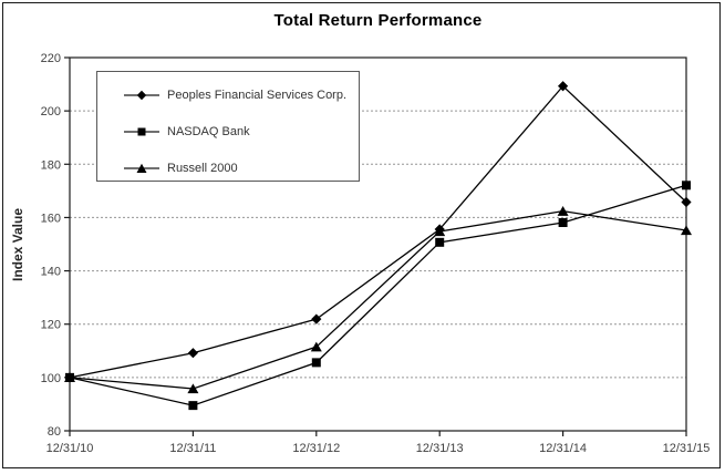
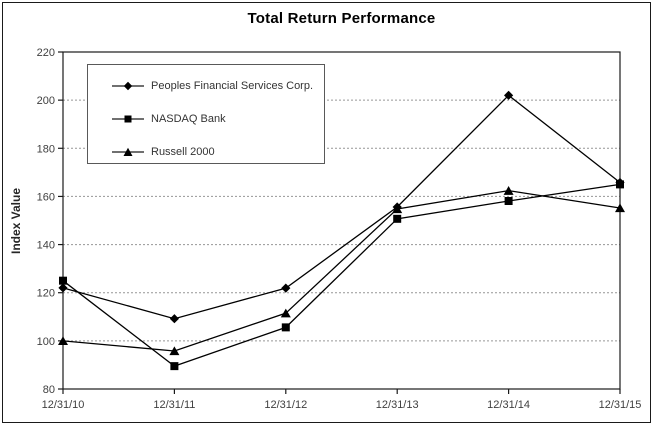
Peoples Financial Services Corp./12/31/10: 100 -> 122
NASDAQ Bank/12/31/10: 100 -> 125
Peoples Financial Services Corp./12/31/14: 209 -> 202
NASDAQ Bank/12/31/15: 172 -> 165
